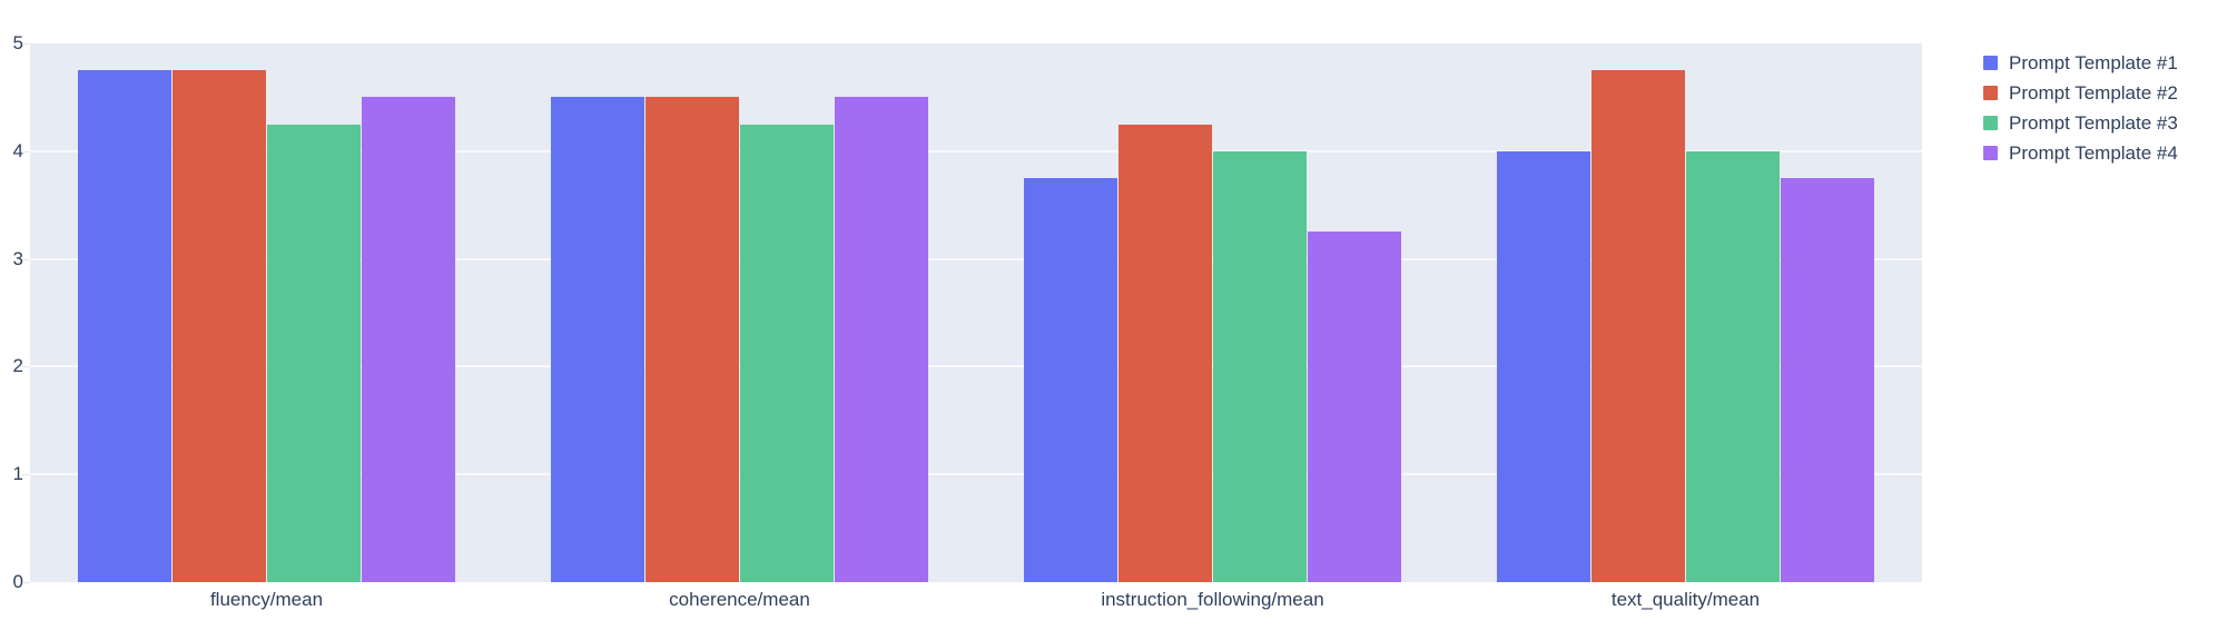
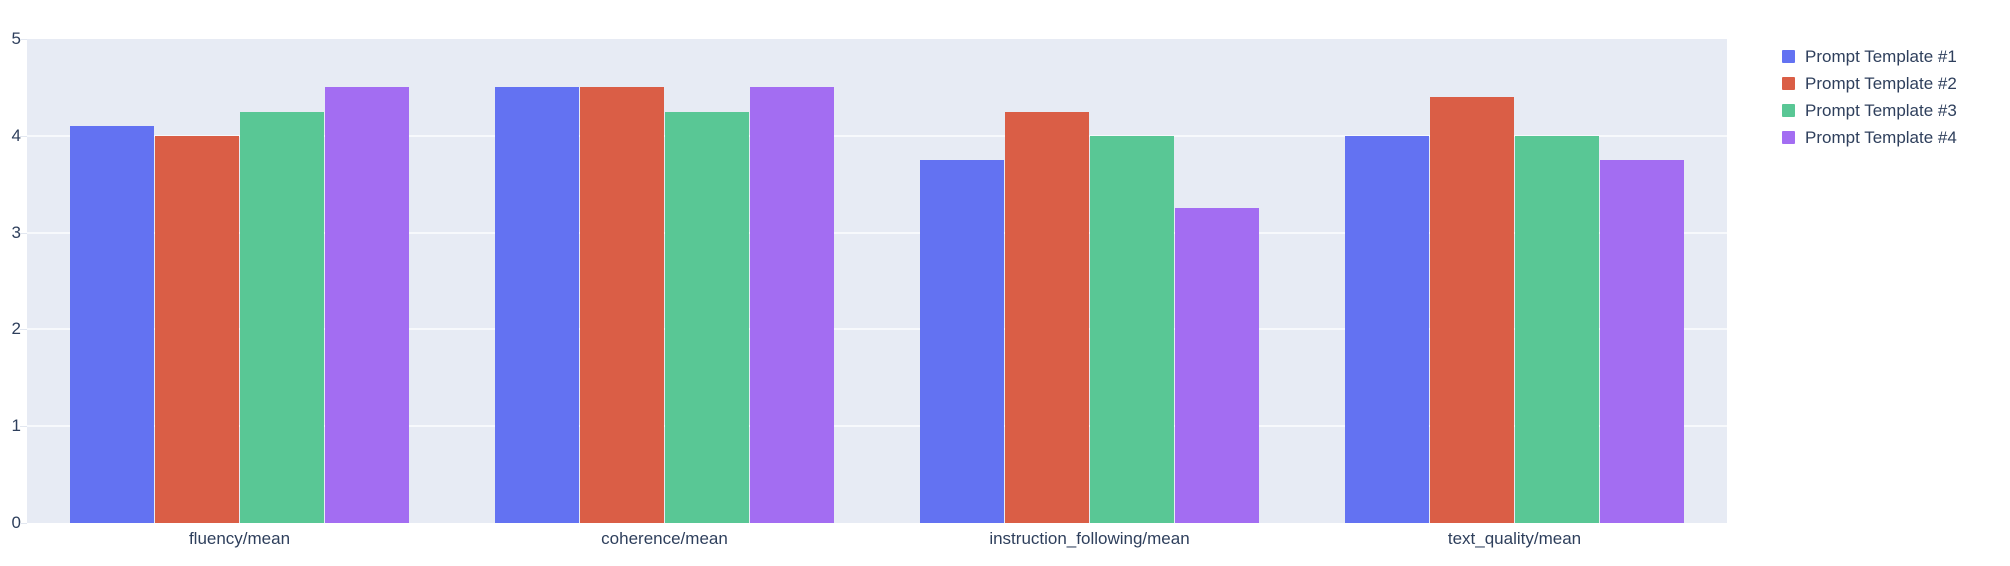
Prompt Template #1/fluency/mean: 4.8 -> 4.1
Prompt Template #2/fluency/mean: 4.8 -> 4.0
Prompt Template #2/text_quality/mean: 4.8 -> 4.4
